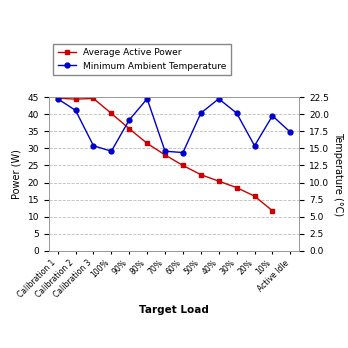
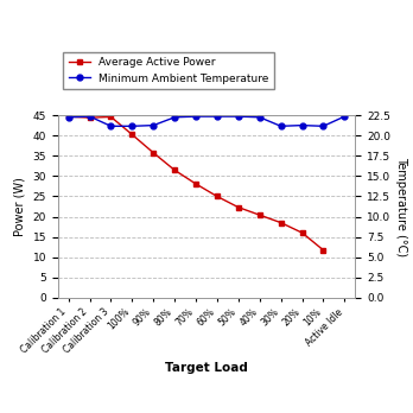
Minimum Ambient Temperature/Calibration 2: 20.6 -> 22.4
Minimum Ambient Temperature/Calibration 3: 15.4 -> 21.2
Minimum Ambient Temperature/100%: 14.6 -> 21.2
Minimum Ambient Temperature/90%: 19.2 -> 21.3
Minimum Ambient Temperature/70%: 14.6 -> 22.4
Minimum Ambient Temperature/60%: 14.4 -> 22.4
Minimum Ambient Temperature/50%: 20.2 -> 22.4
Minimum Ambient Temperature/30%: 20.2 -> 21.2
Minimum Ambient Temperature/20%: 15.4 -> 21.3
Minimum Ambient Temperature/10%: 19.8 -> 21.2
Minimum Ambient Temperature/Active Idle: 17.4 -> 22.4
